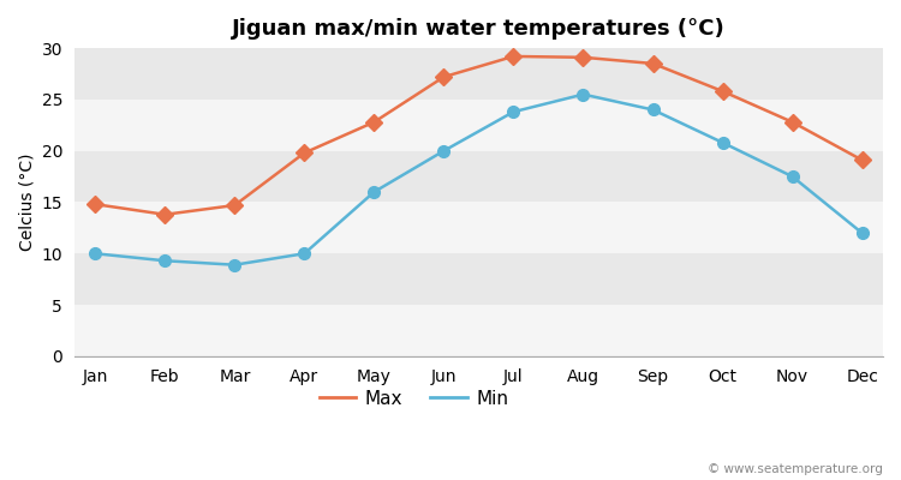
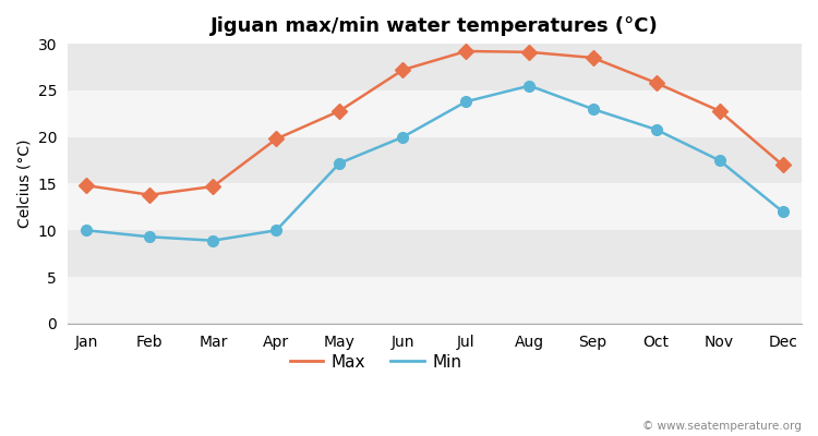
Min/May: 16.0 -> 17.2
Min/Sep: 24.0 -> 23.0
Max/Dec: 19.1 -> 17.0
